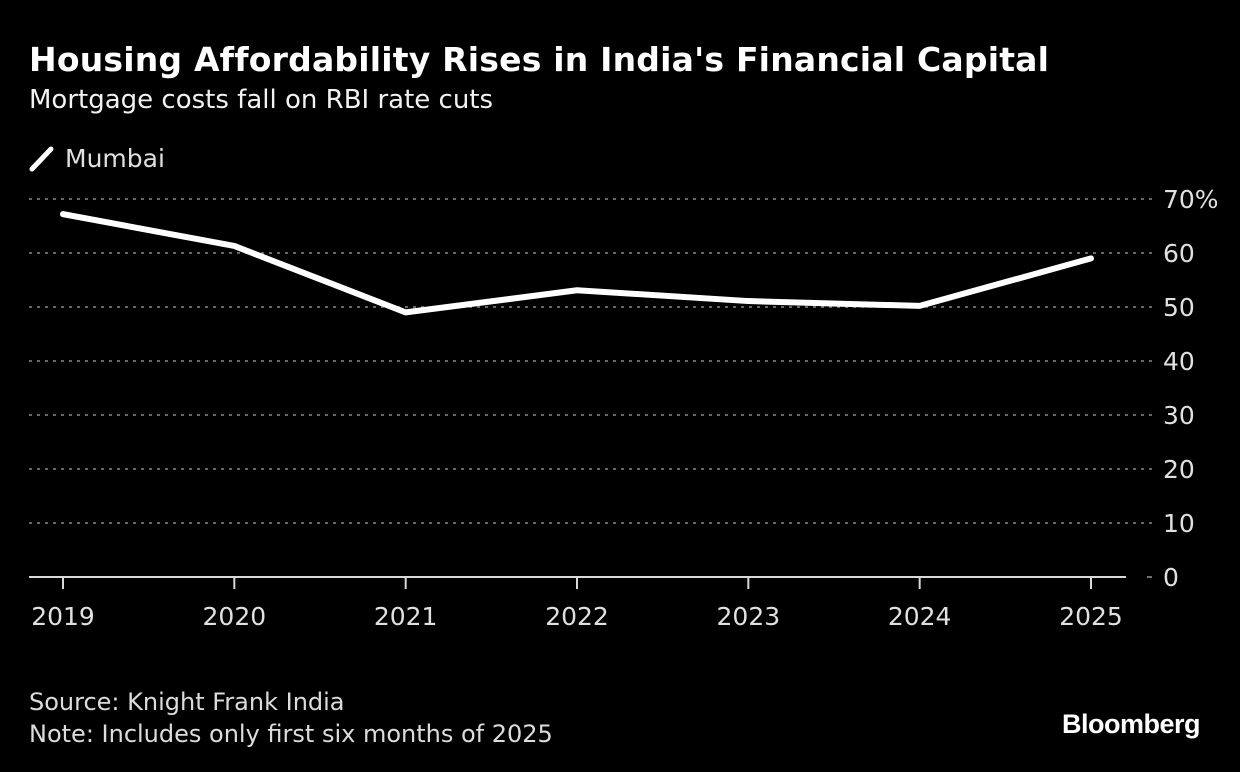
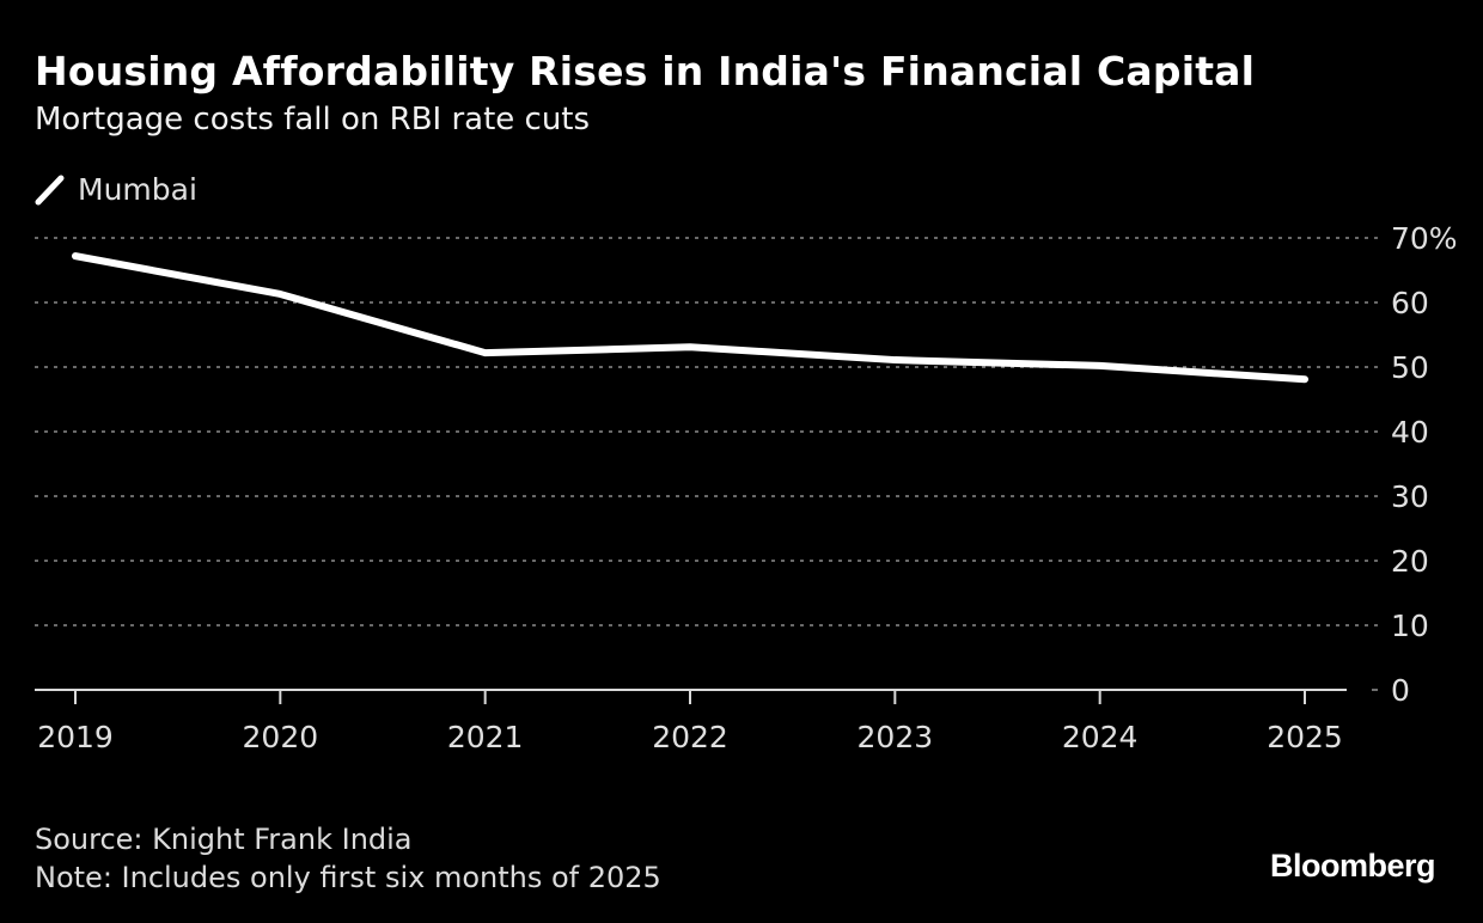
2021: 49% -> 52%
2025: 59% -> 48%
